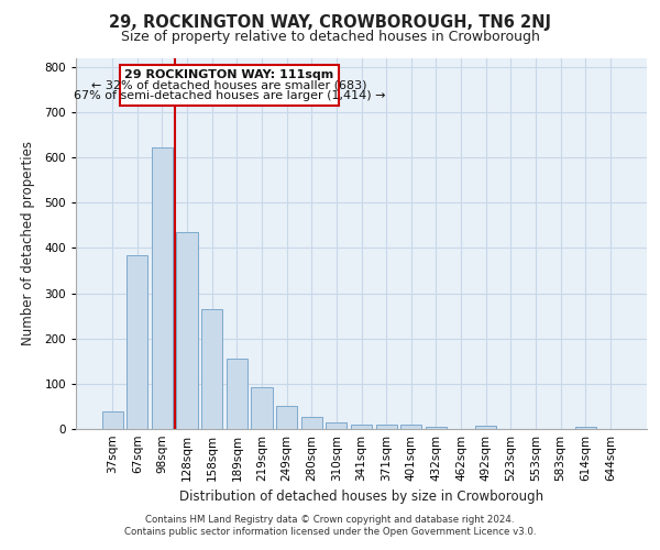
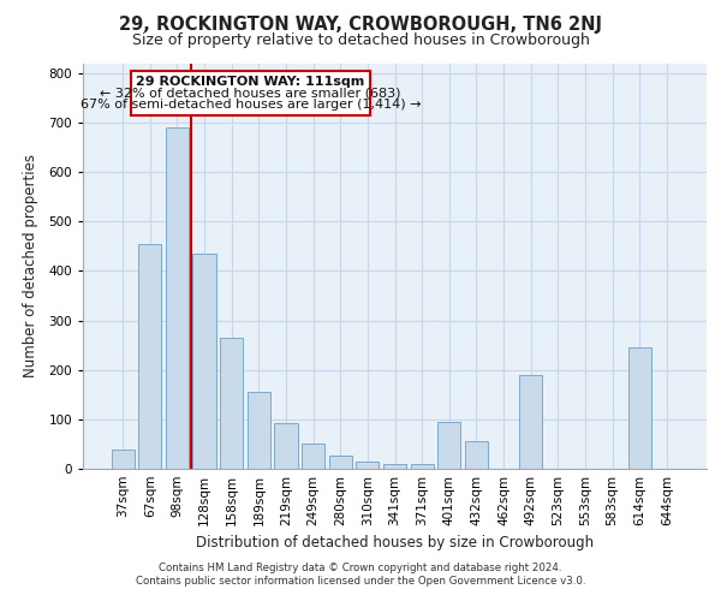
67sqm: 385 -> 455
98sqm: 623 -> 690
401sqm: 10 -> 95
432sqm: 5 -> 55
492sqm: 7 -> 190
614sqm: 6 -> 245
